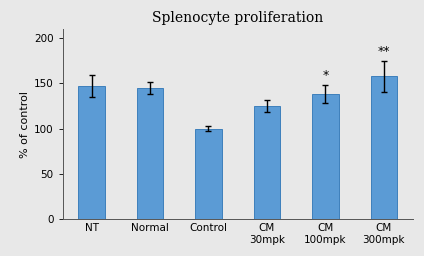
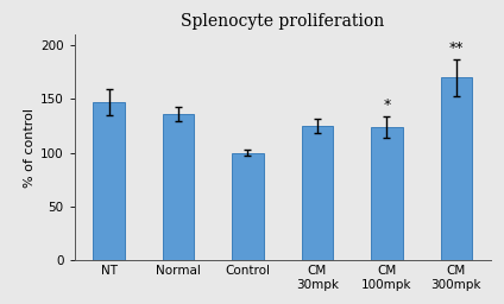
Normal: 145 -> 136
CM 100mpk: 138 -> 124
CM 300mpk: 158 -> 170
